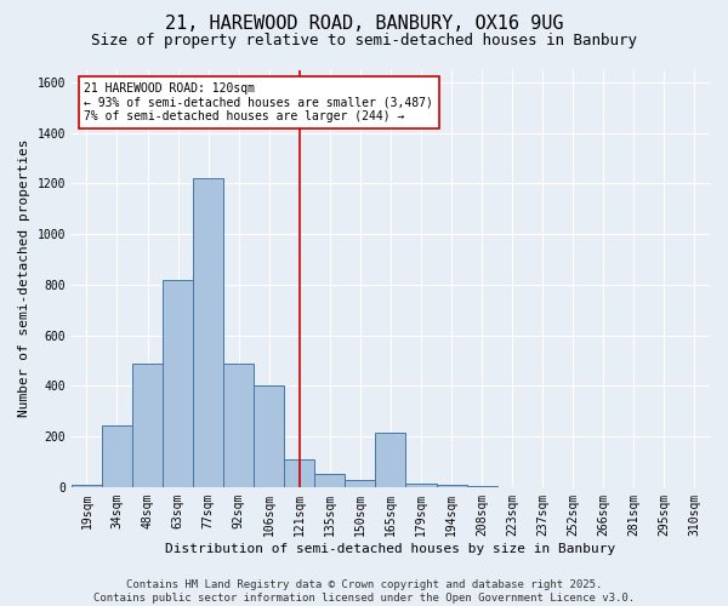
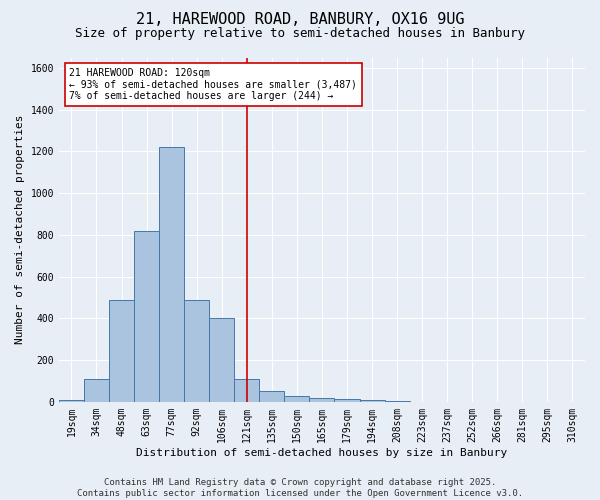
34sqm: 245 -> 110
165sqm: 215 -> 20
